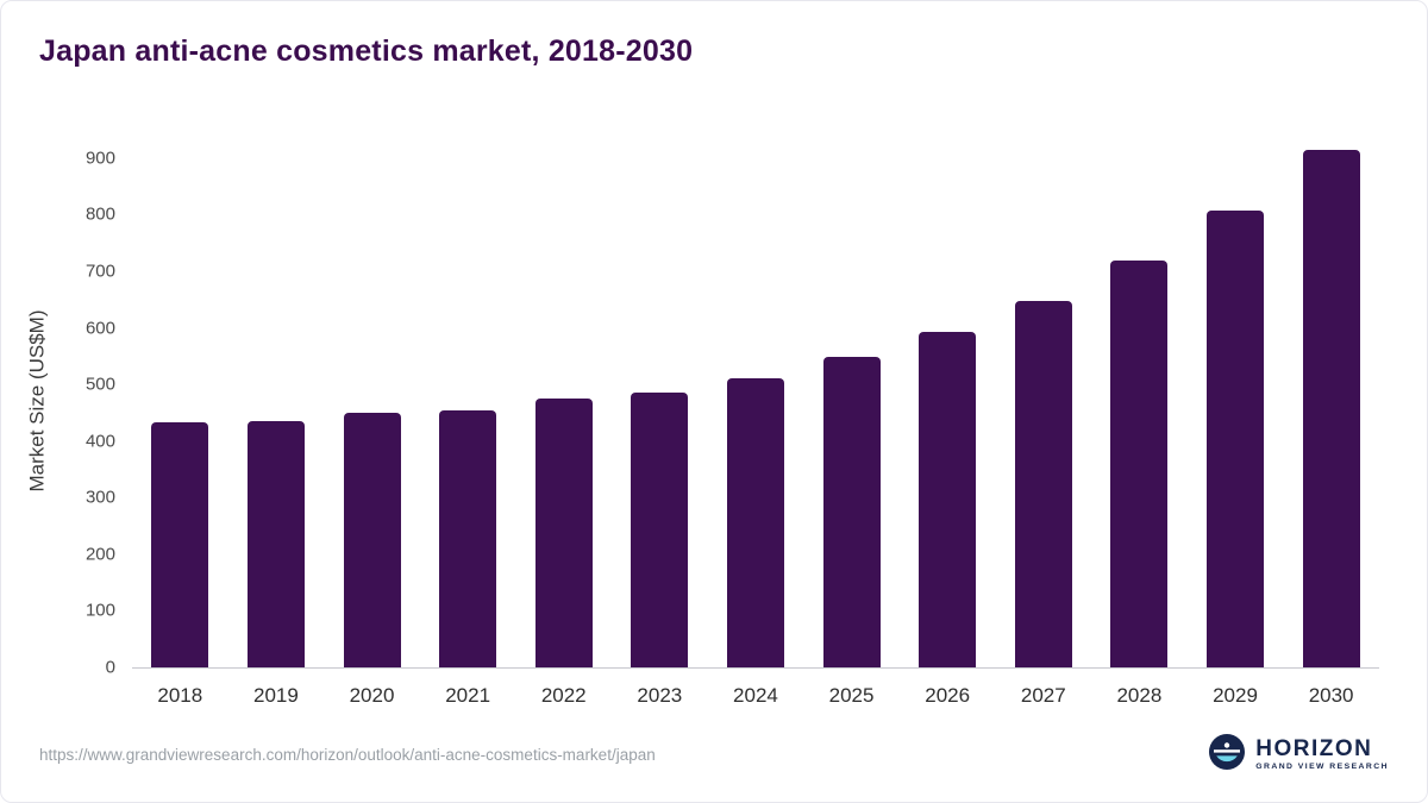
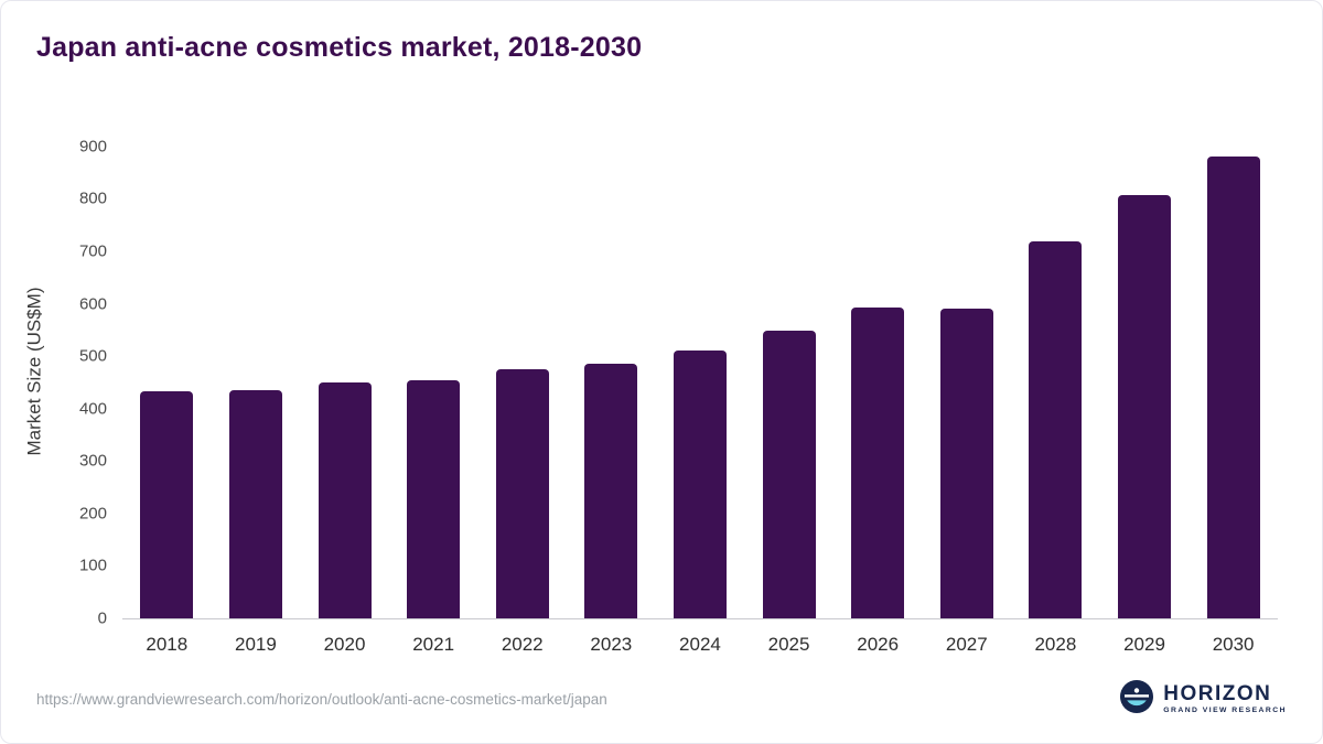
2027: 650 -> 590
2030: 920 -> 880
